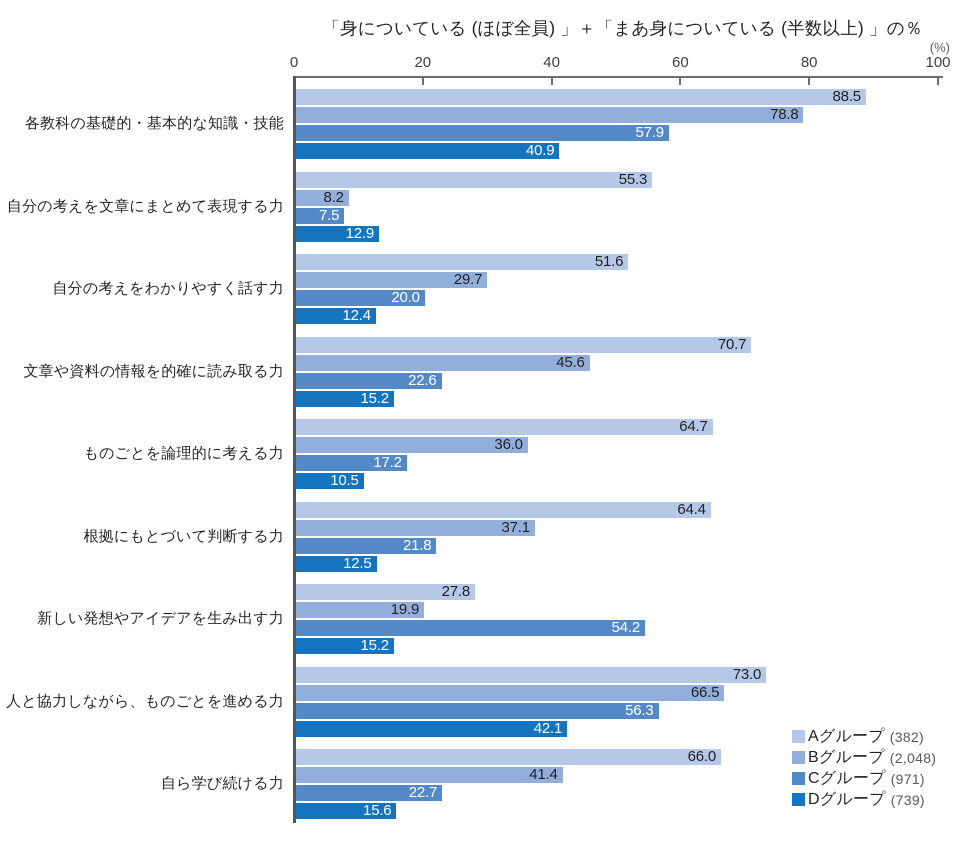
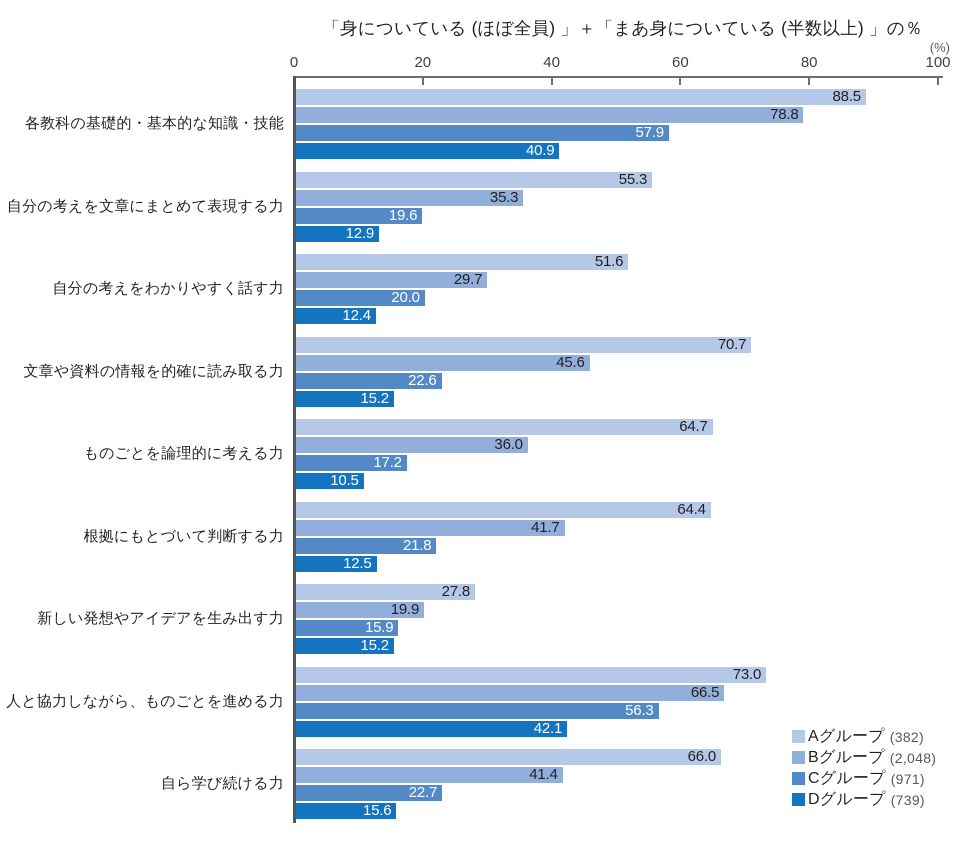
Bグループ/自分の考えを文章にまとめて表現する力: 8.2 -> 35.3
Cグループ/自分の考えを文章にまとめて表現する力: 7.5 -> 19.6
Bグループ/根拠にもとづいて判断する力: 37.1 -> 41.7
Cグループ/新しい発想やアイデアを生み出す力: 54.2 -> 15.9
